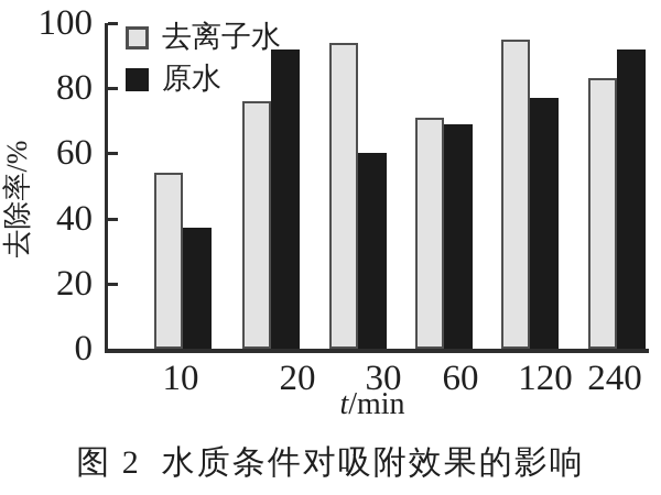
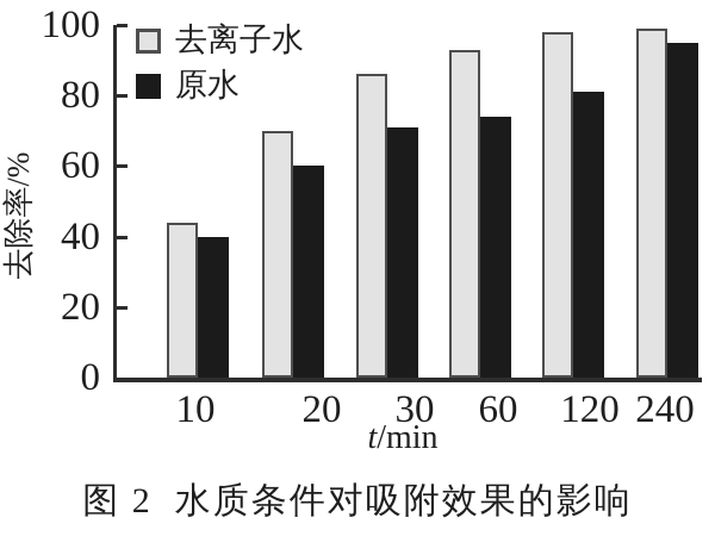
去离子水/10: 54 -> 44
原水/10: 37 -> 40
去离子水/20: 76 -> 70
原水/20: 92 -> 60
去离子水/30: 94 -> 86
原水/30: 60 -> 71
去离子水/60: 71 -> 93
原水/60: 69 -> 74
去离子水/120: 95 -> 98
原水/120: 77 -> 81
去离子水/240: 83 -> 99
原水/240: 92 -> 95
